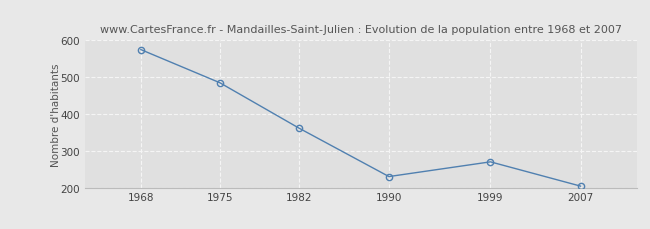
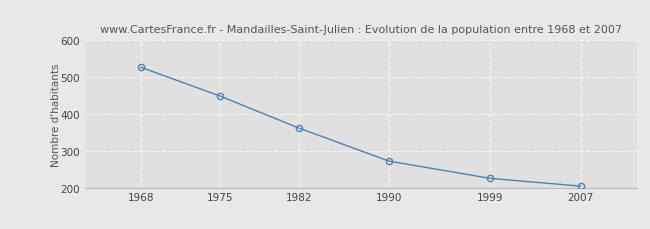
1968: 575 -> 527
1975: 485 -> 449
1990: 230 -> 272
1999: 270 -> 225
